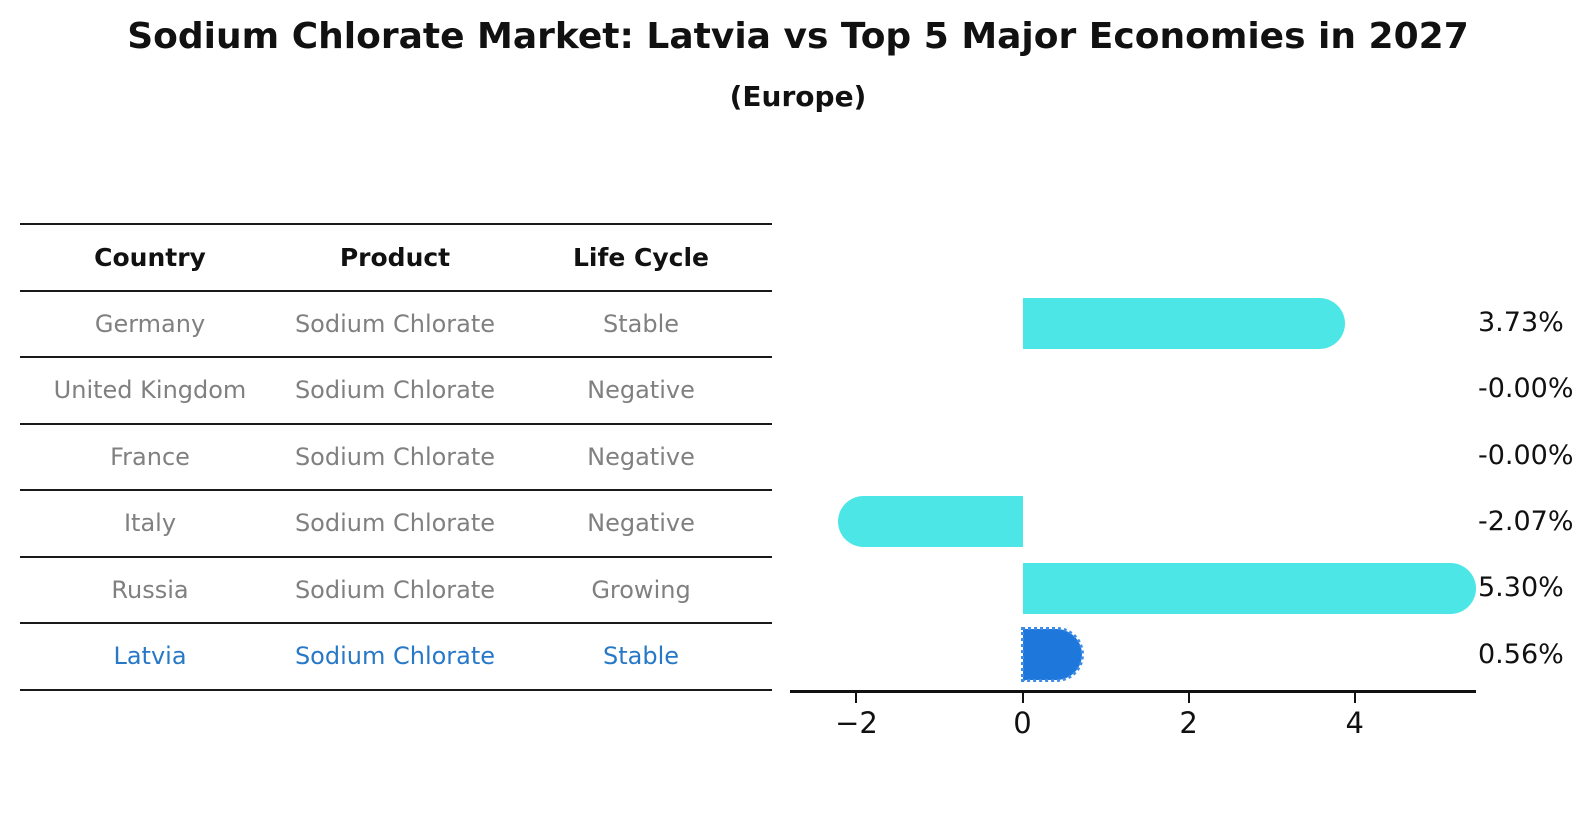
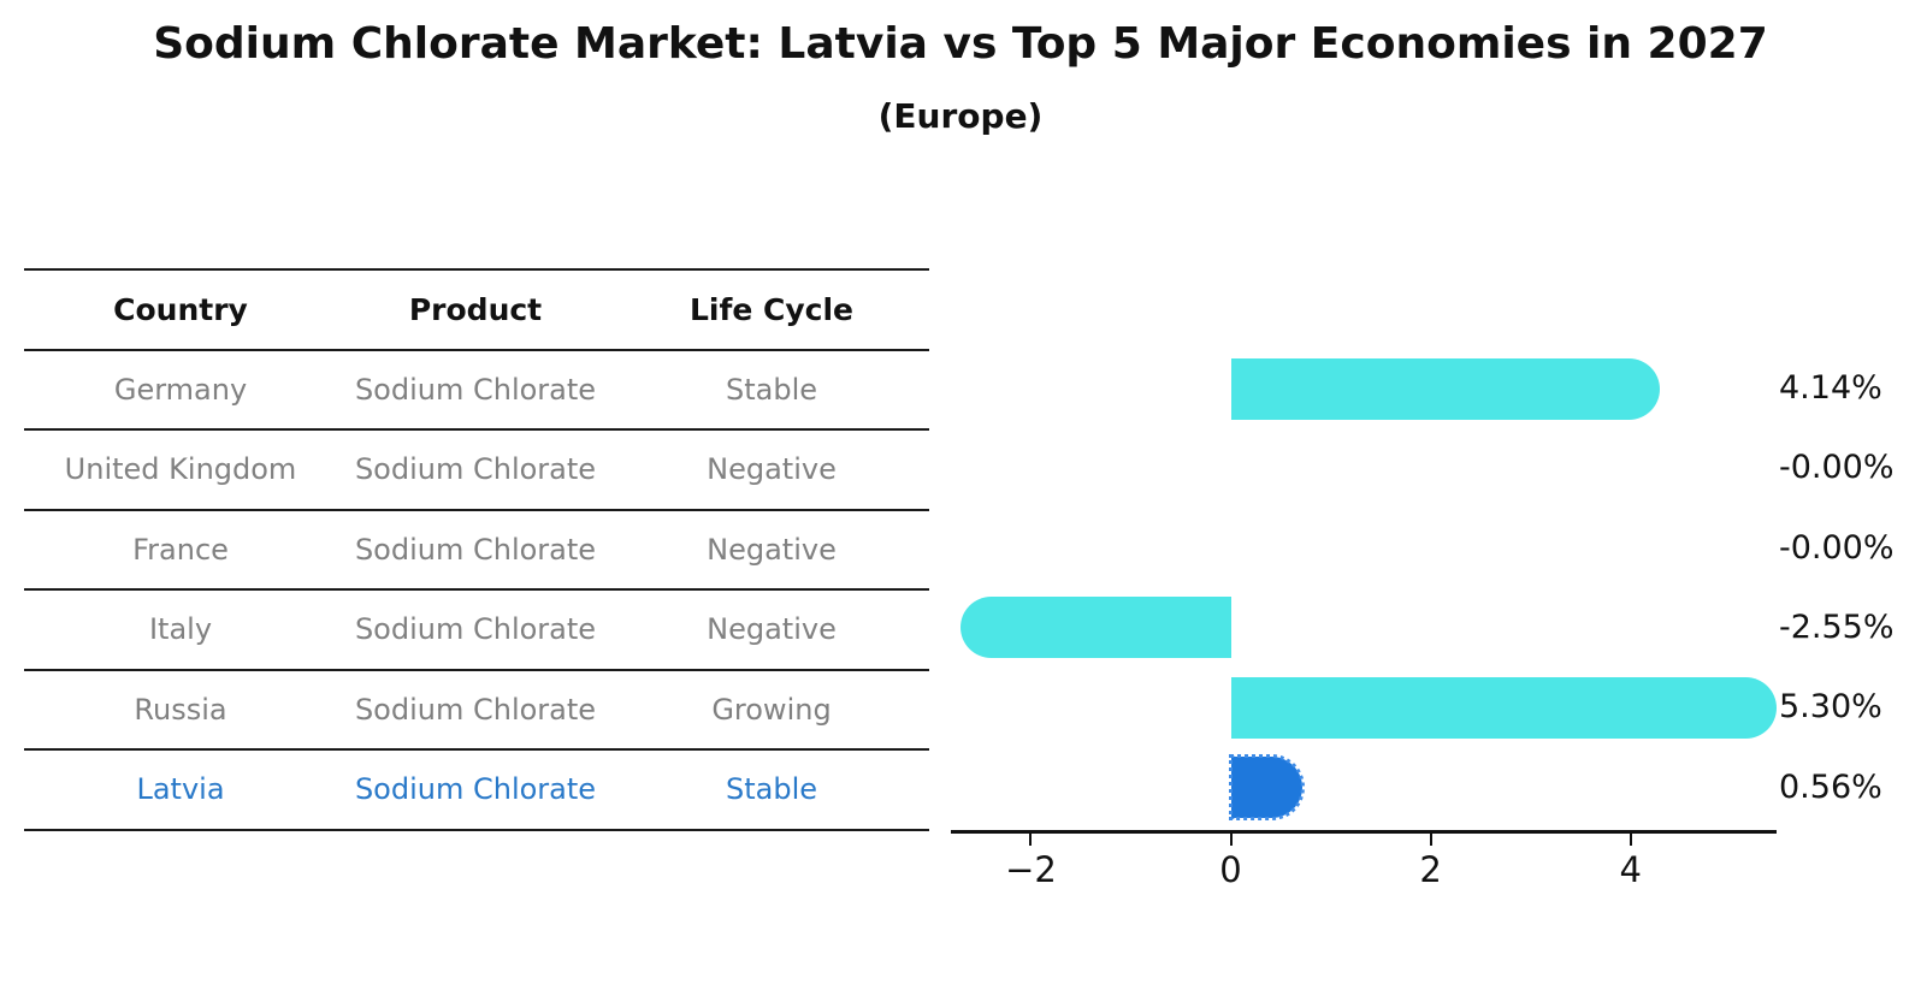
Germany: 3.73% -> 4.14%
Italy: -2.07% -> -2.55%
